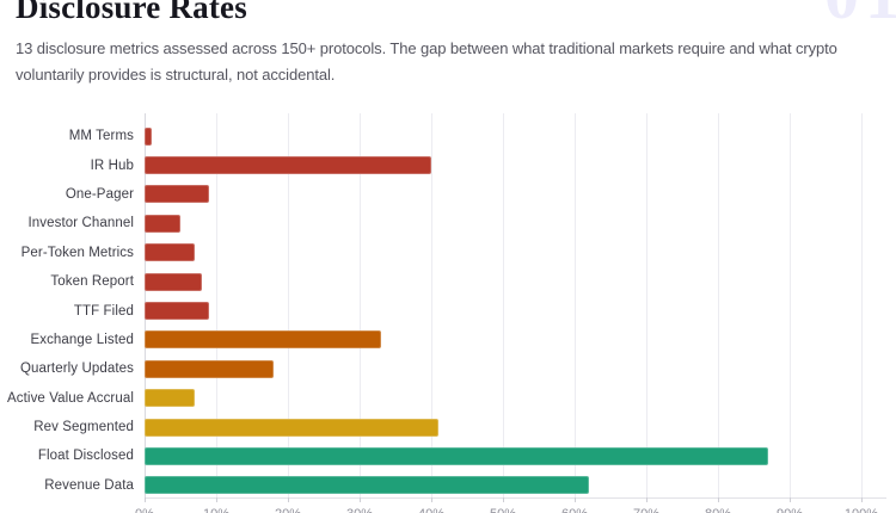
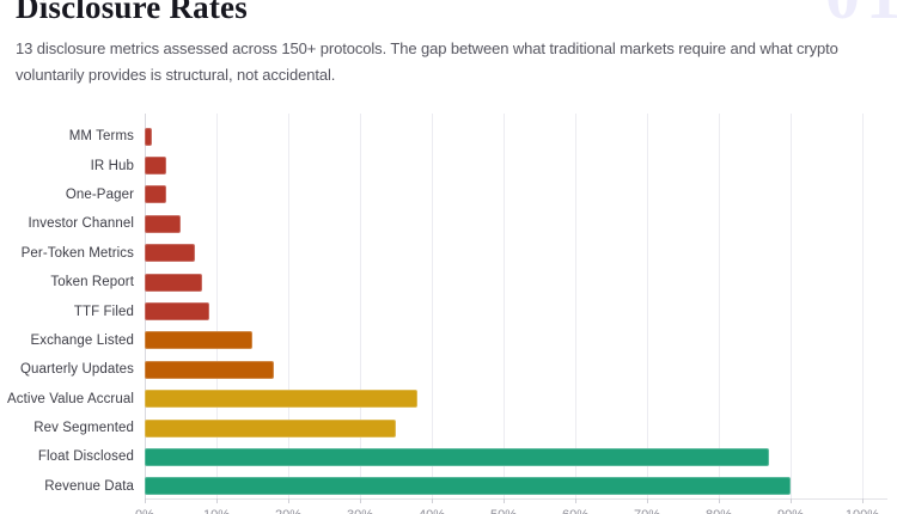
IR Hub: 40% -> 3%
One-Pager: 9% -> 3%
Exchange Listed: 33% -> 15%
Active Value Accrual: 7% -> 38%
Rev Segmented: 41% -> 35%
Revenue Data: 62% -> 90%
